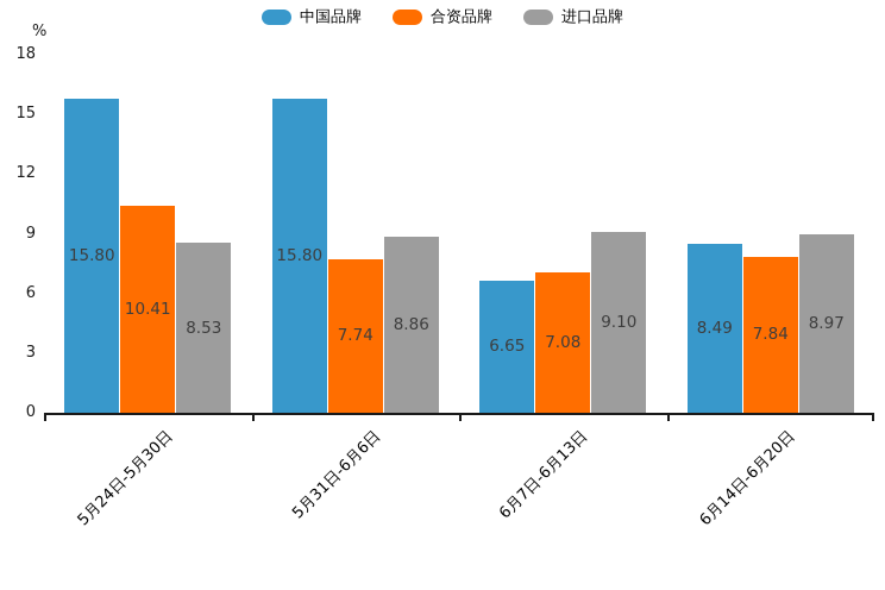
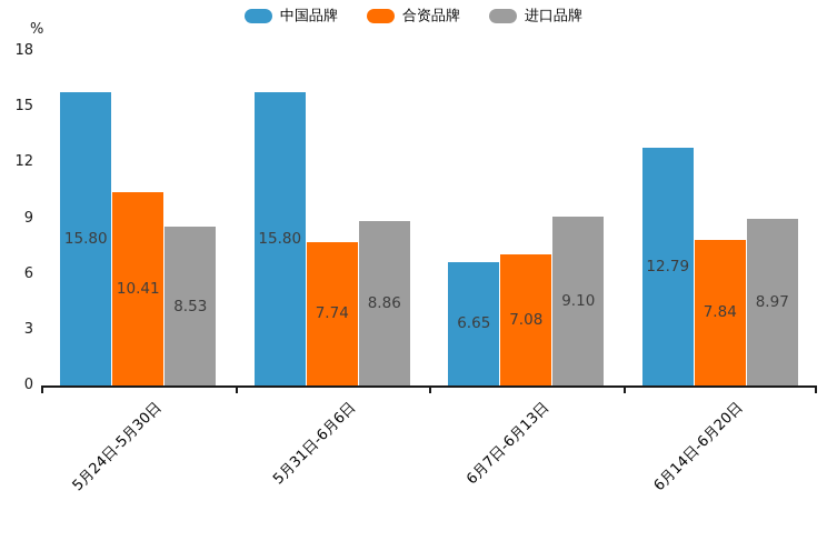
中国品牌/6月14日-6月20日: 8.49 -> 12.79
